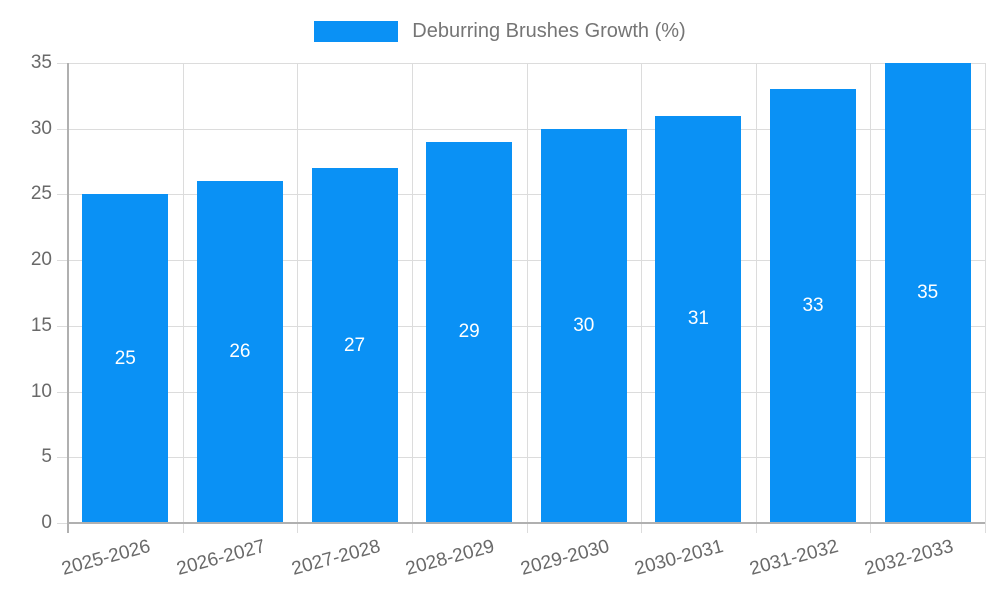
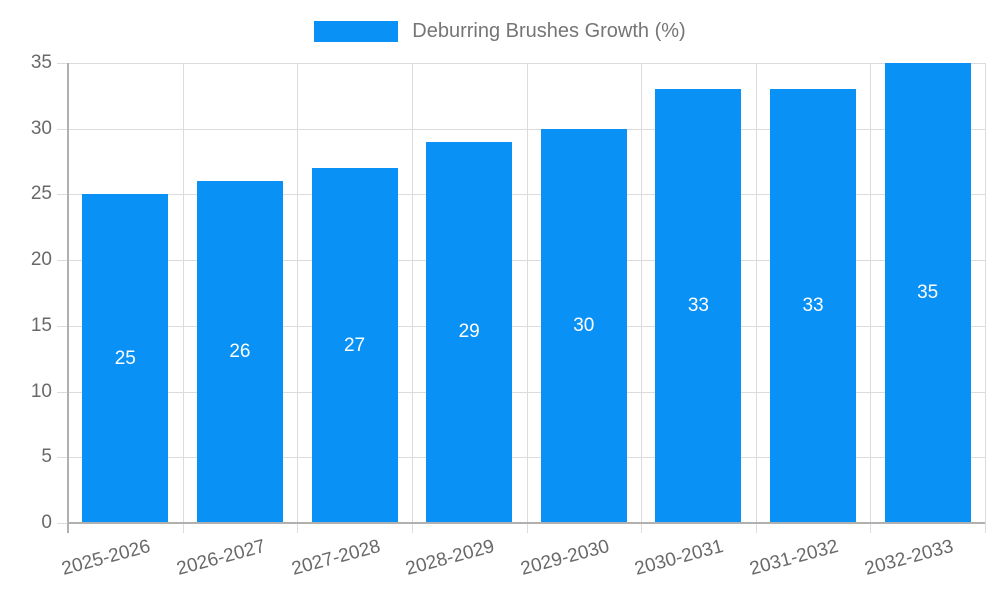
2030-2031: 31 -> 33
